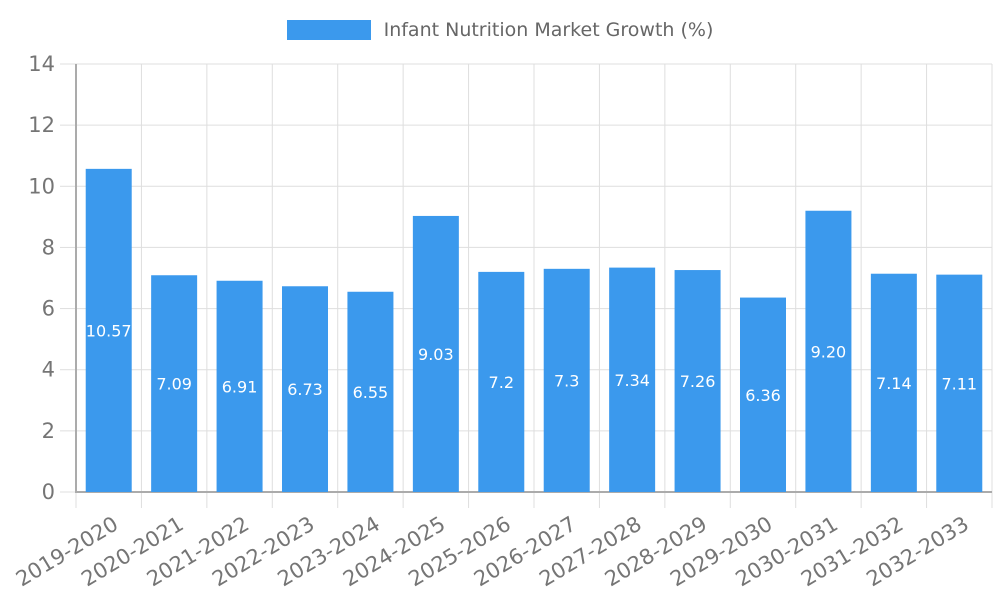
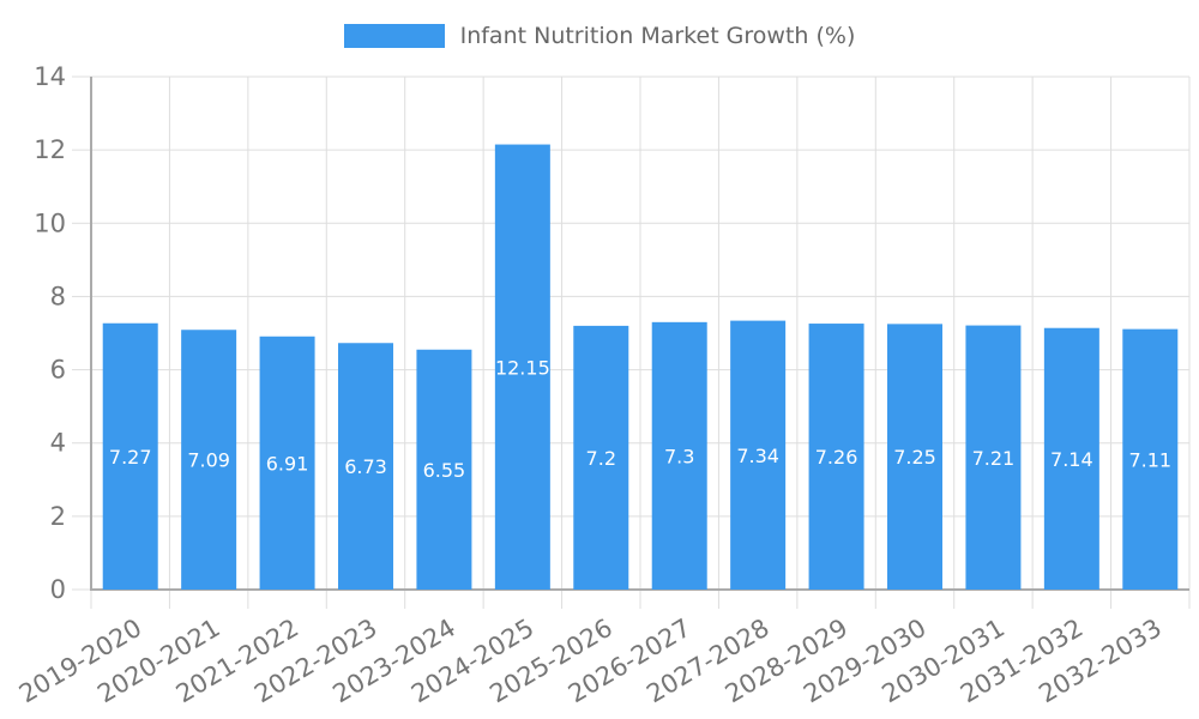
2019-2020: 10.57 -> 7.27
2024-2025: 9.03 -> 12.15
2029-2030: 6.36 -> 7.25
2030-2031: 9.20 -> 7.21
